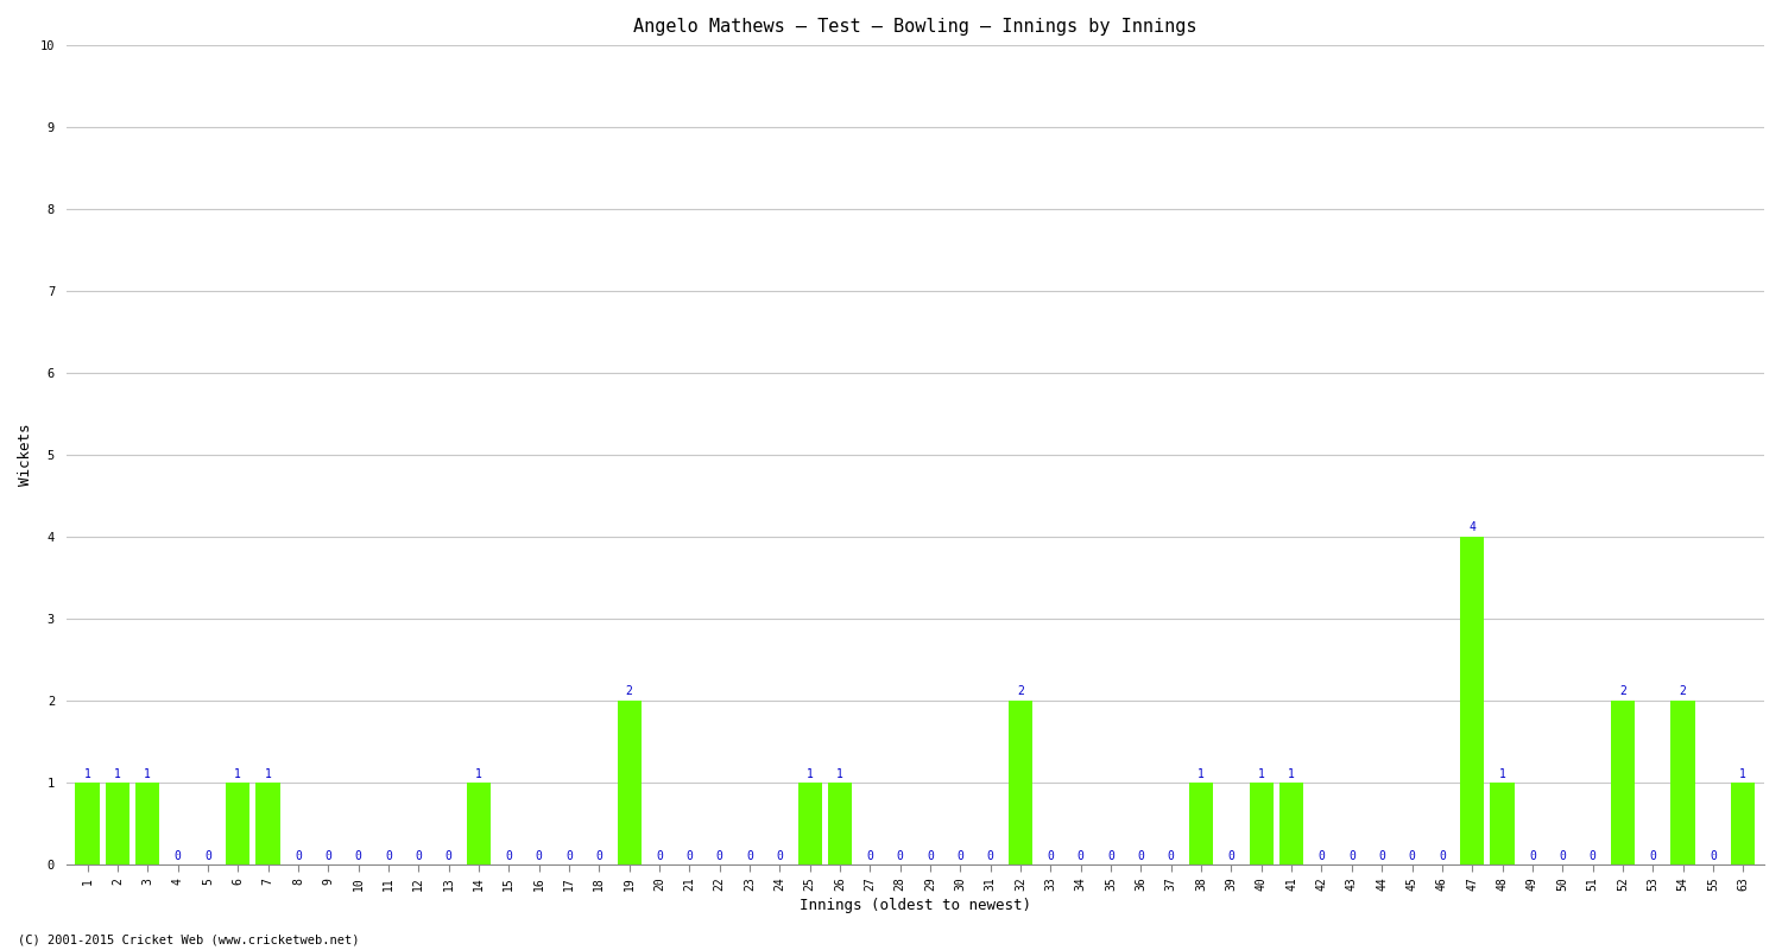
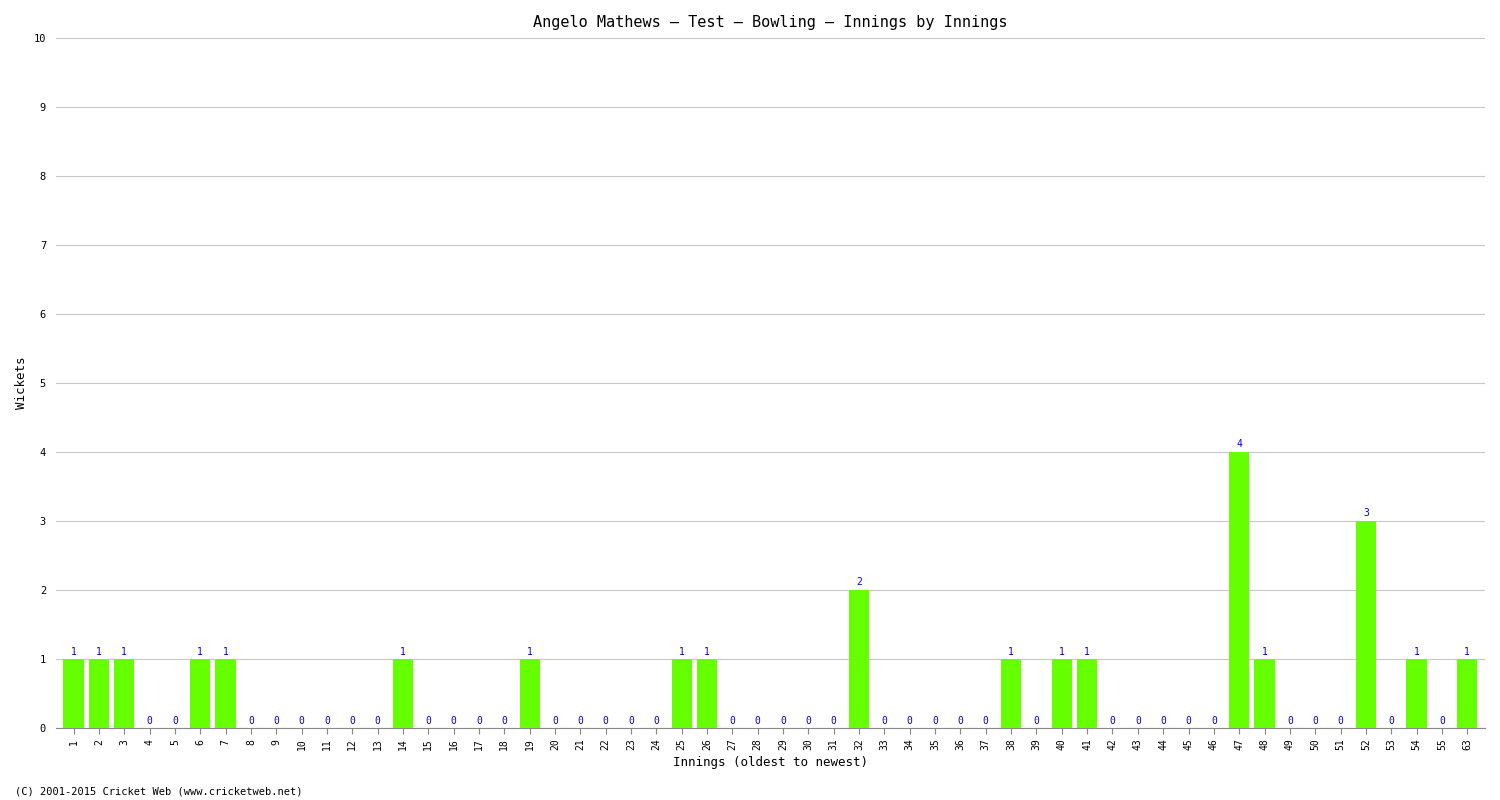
19: 2 -> 1
52: 2 -> 3
54: 2 -> 1
